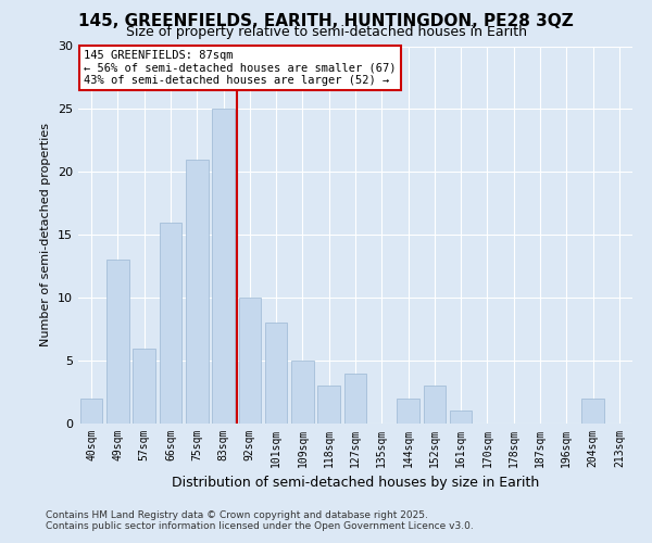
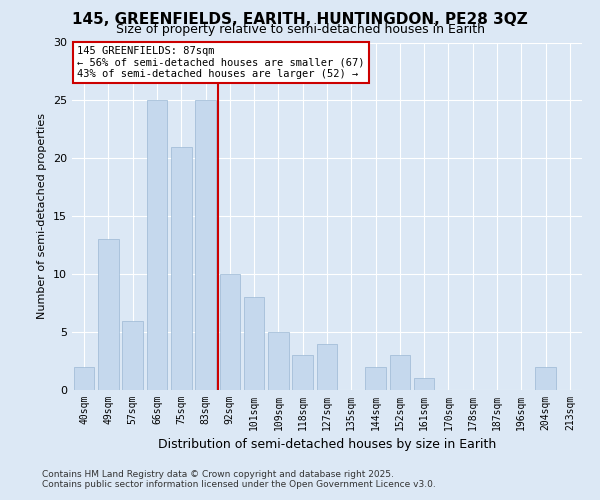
66sqm: 16 -> 25
